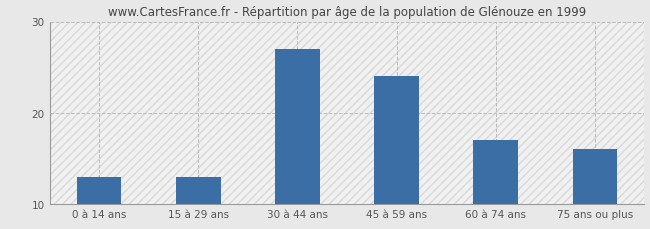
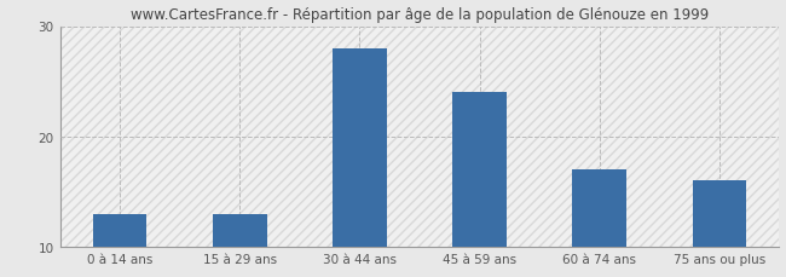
30 à 44 ans: 27 -> 28
